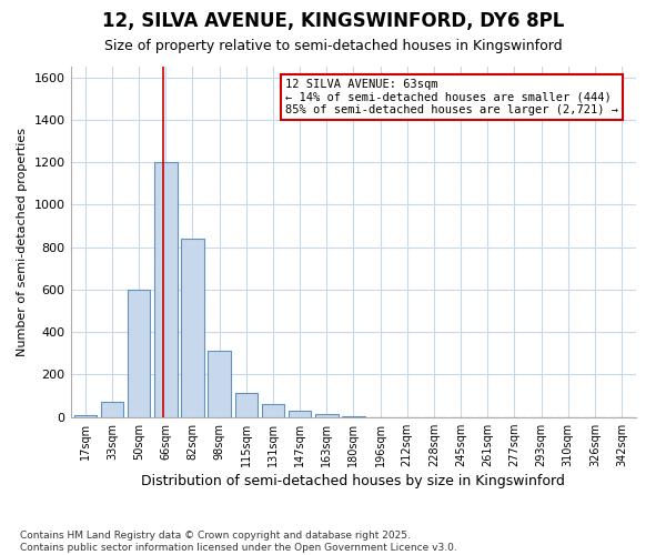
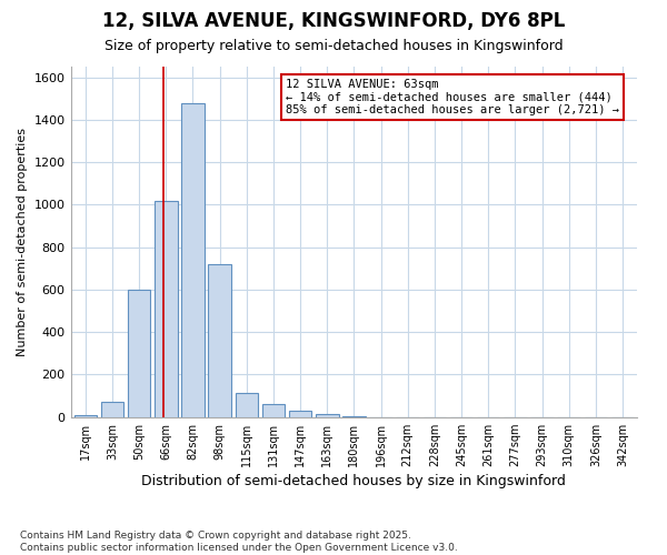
66sqm: 1200 -> 1020
82sqm: 840 -> 1480
98sqm: 310 -> 720
